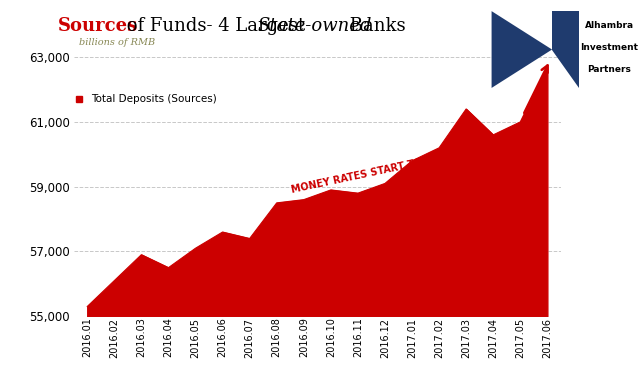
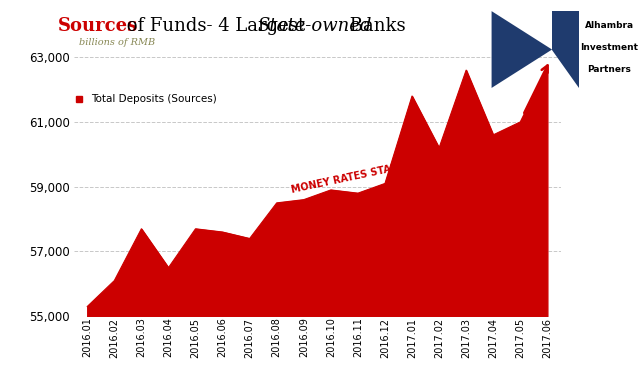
2016.03: 56,900 -> 57,700
2016.05: 57,100 -> 57,700
2017.01: 59,800 -> 61,800
2017.03: 61,400 -> 62,600
